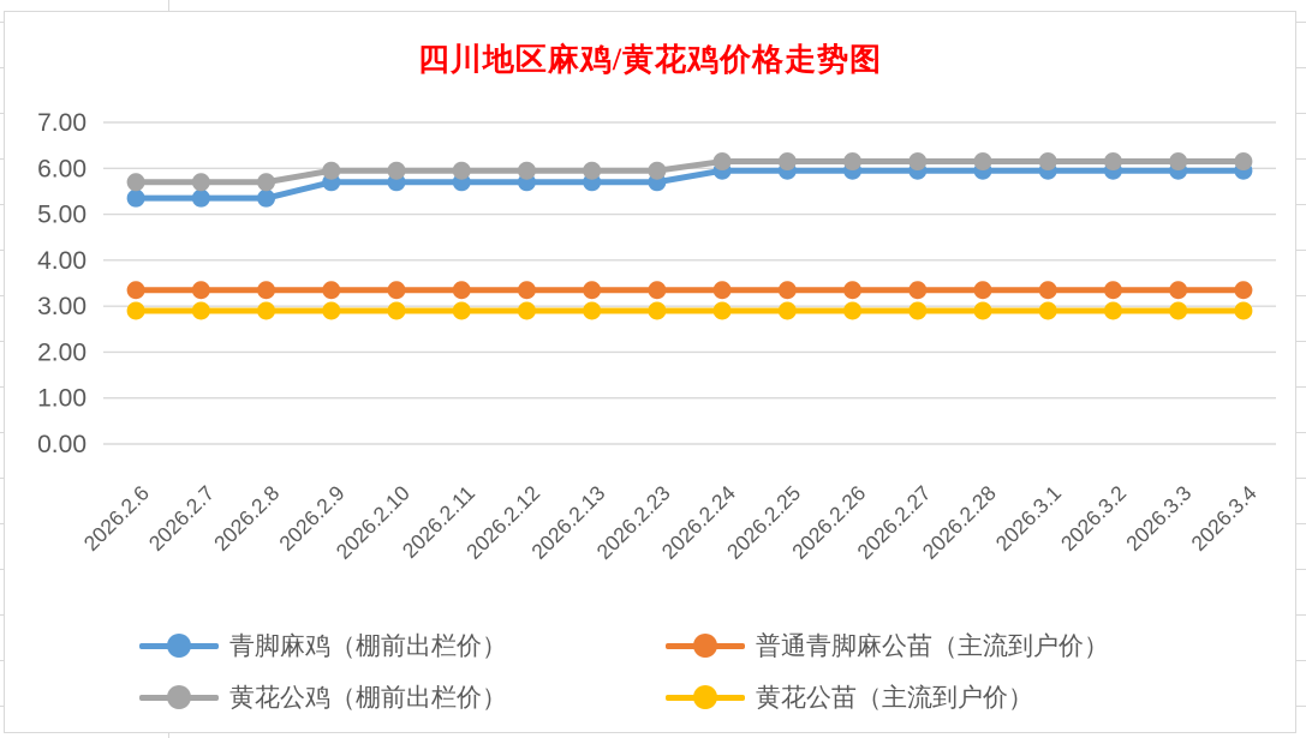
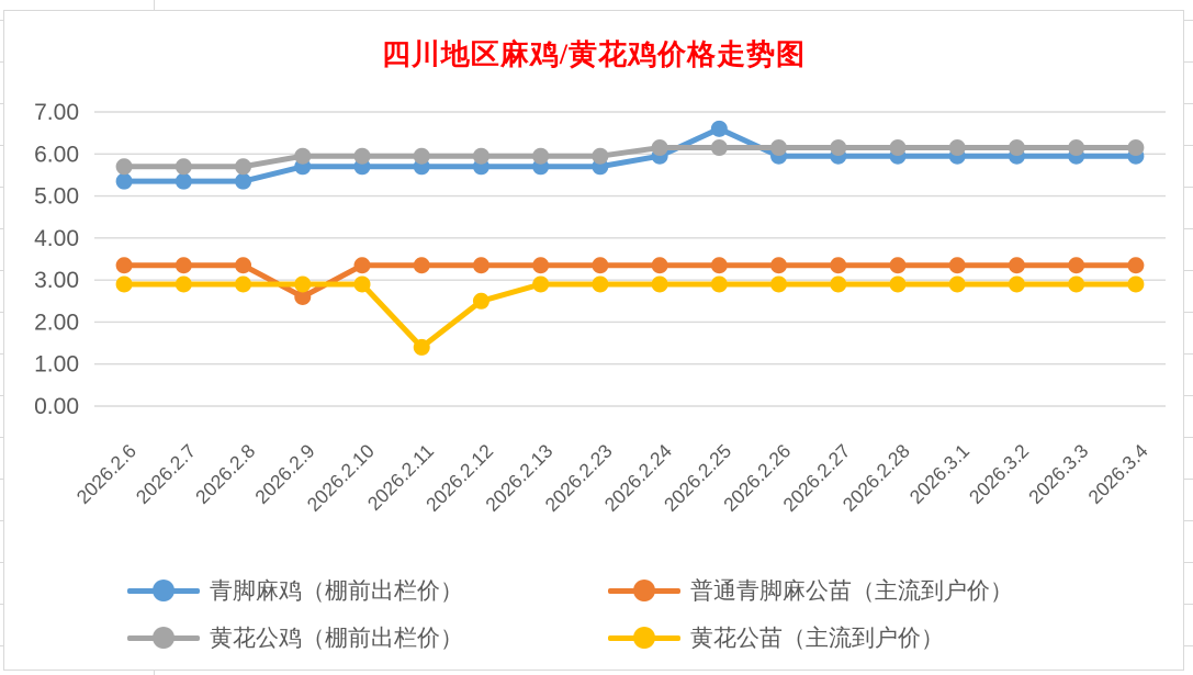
普通青脚麻公苗（主流到户价）/2026.2.9: 3.4 -> 2.6
黄花公苗（主流到户价）/2026.2.11: 2.9 -> 1.4
黄花公苗（主流到户价）/2026.2.12: 2.9 -> 2.5
青脚麻鸡（棚前出栏价）/2026.2.25: 6.0 -> 6.6
